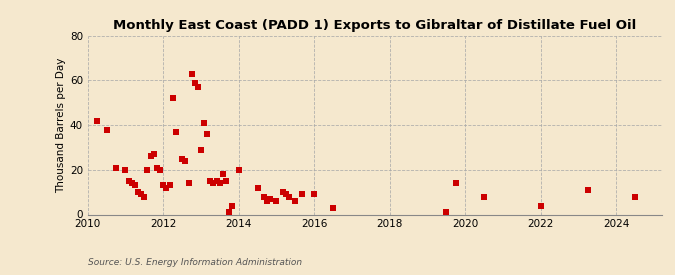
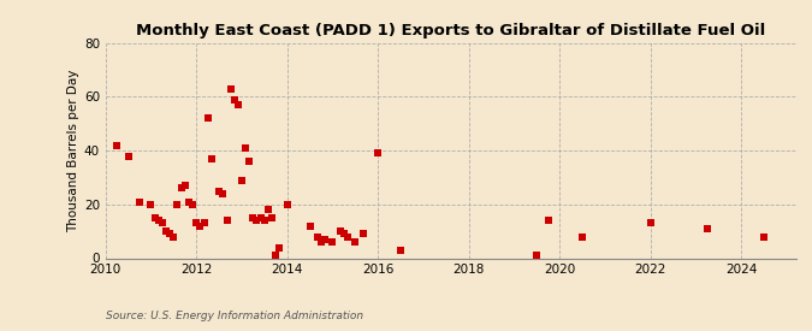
2016: 9 -> 39
2022: 4 -> 13
